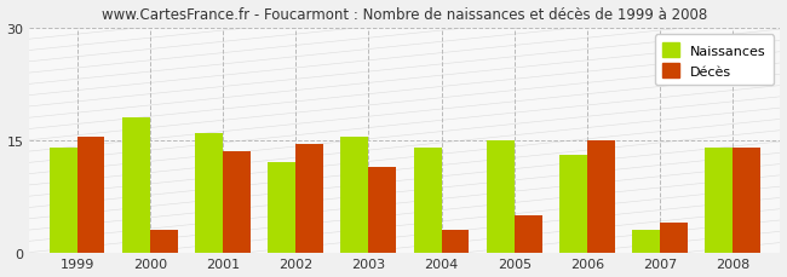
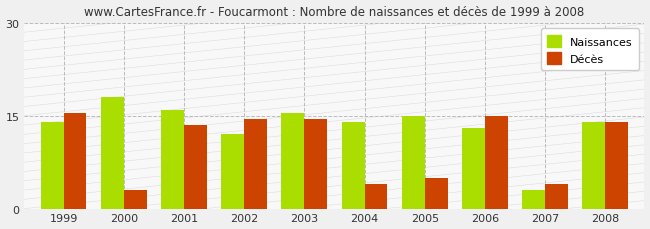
Décès/2003: 11.4 -> 14.5
Décès/2004: 3.0 -> 4.0
